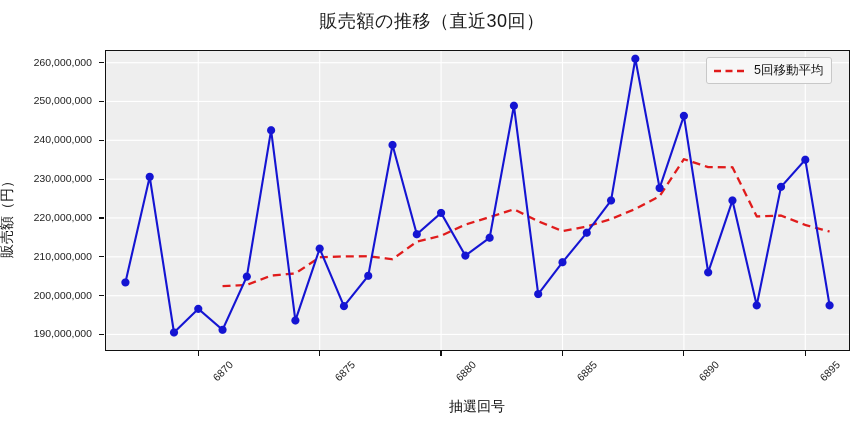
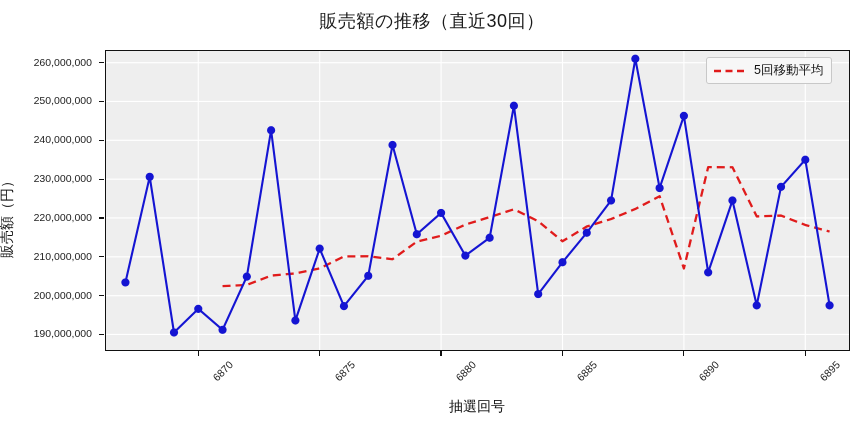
5回移動平均/6875: 210000000 -> 207000000
5回移動平均/6885: 217000000 -> 214000000
5回移動平均/6890: 235000000 -> 207000000
